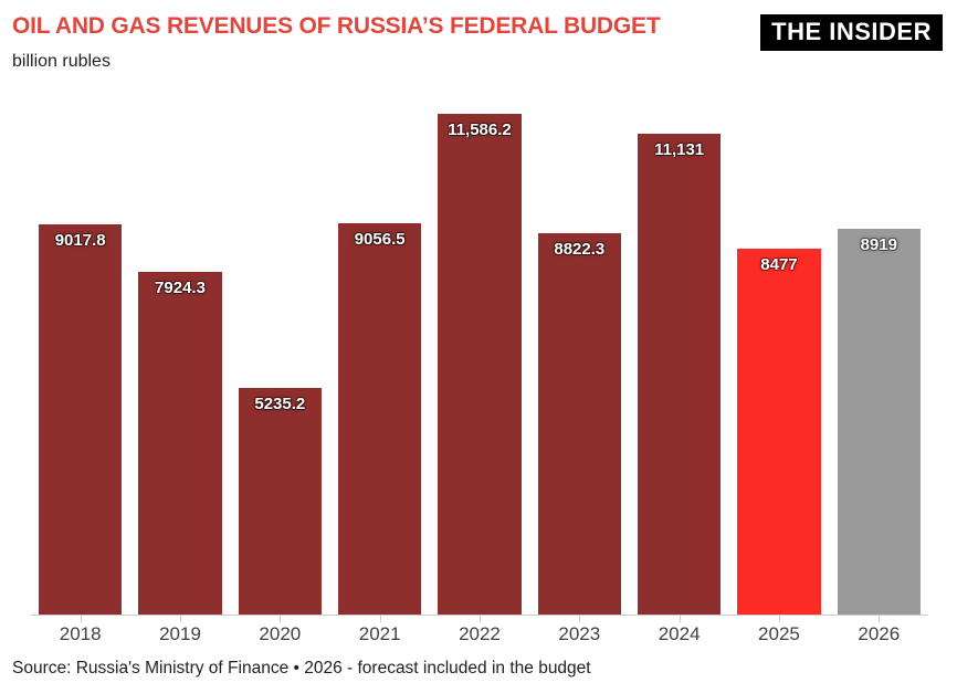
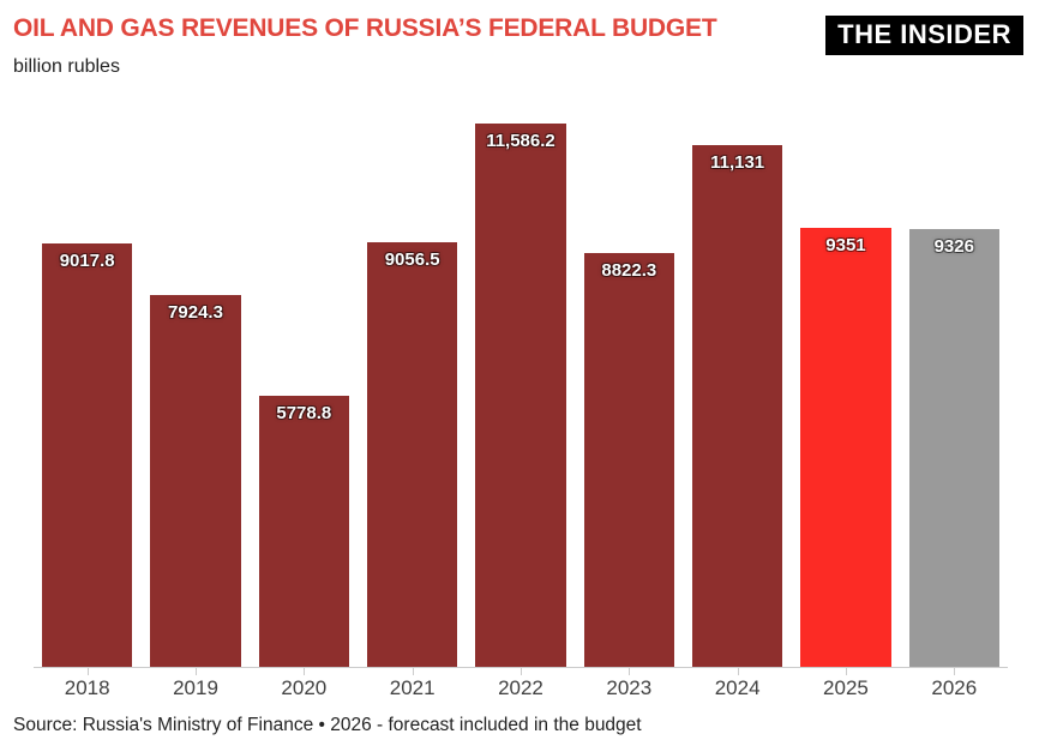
2020: 5235.2 -> 5778.8
2025: 8477 -> 9351
2026: 8919 -> 9326
